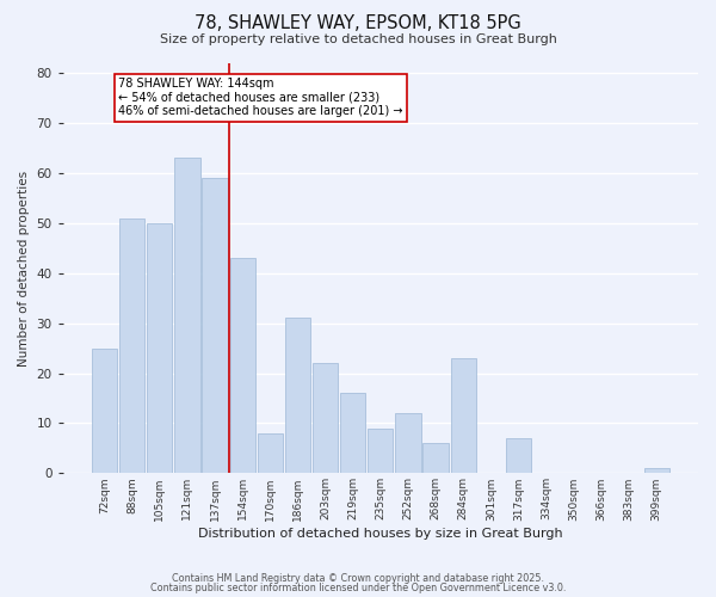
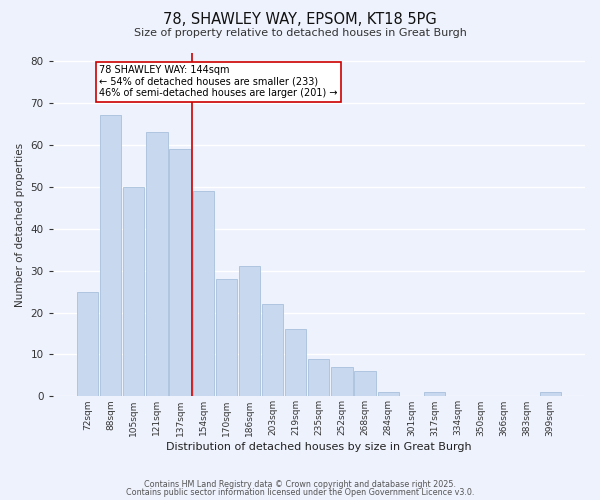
88sqm: 51 -> 67
154sqm: 43 -> 49
170sqm: 8 -> 28
252sqm: 12 -> 7
284sqm: 23 -> 1
317sqm: 7 -> 1
